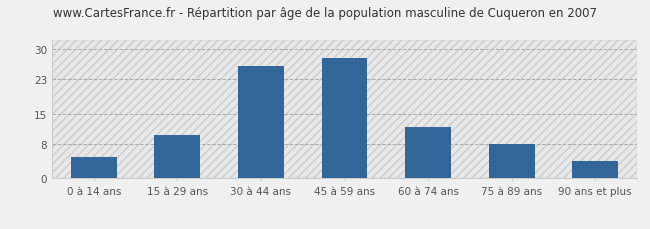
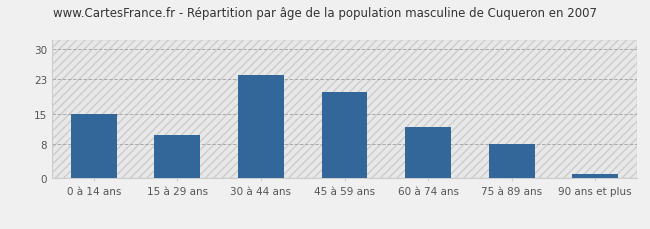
0 à 14 ans: 5 -> 15
30 à 44 ans: 26 -> 24
45 à 59 ans: 28 -> 20
90 ans et plus: 4 -> 1
